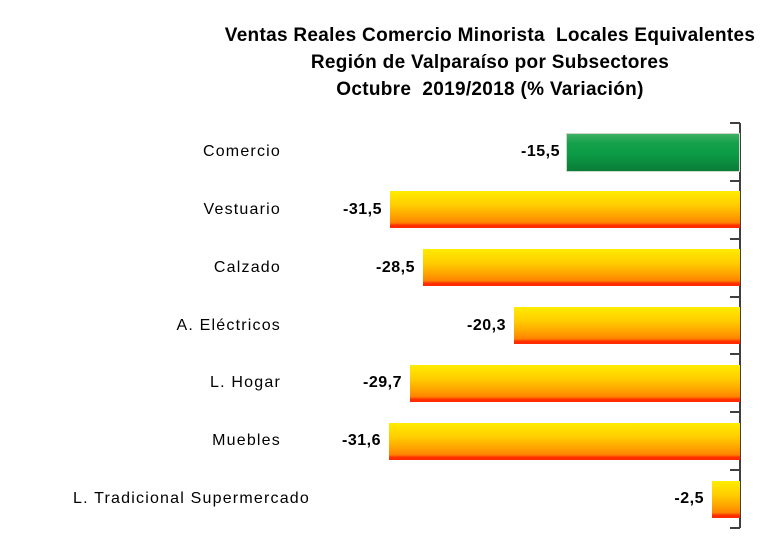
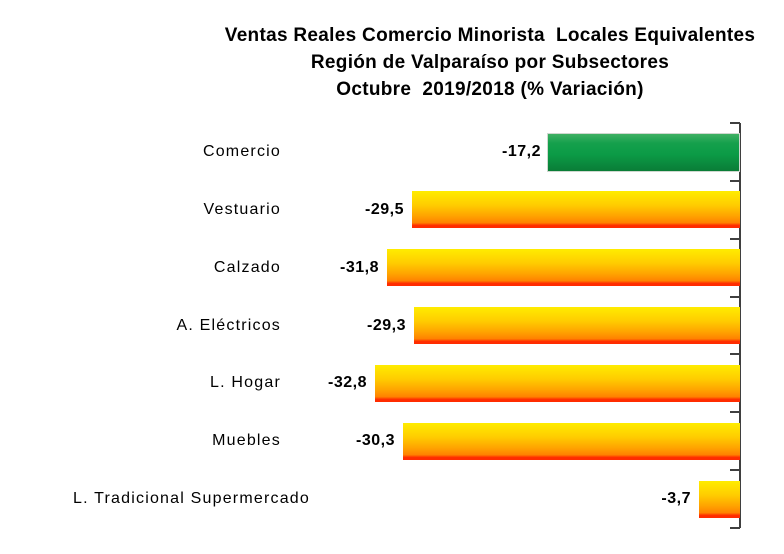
Comercio: -15,5 -> -17,2
Vestuario: -31,5 -> -29,5
Calzado: -28,5 -> -31,8
A. Eléctricos: -20,3 -> -29,3
L. Hogar: -29,7 -> -32,8
Muebles: -31,6 -> -30,3
L. Tradicional Supermercado: -2,5 -> -3,7
